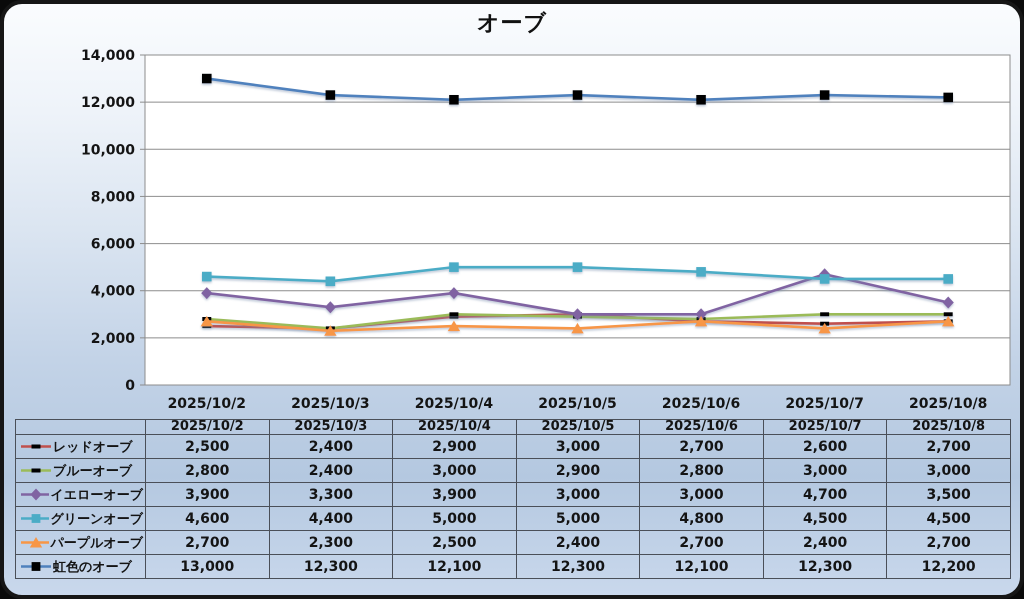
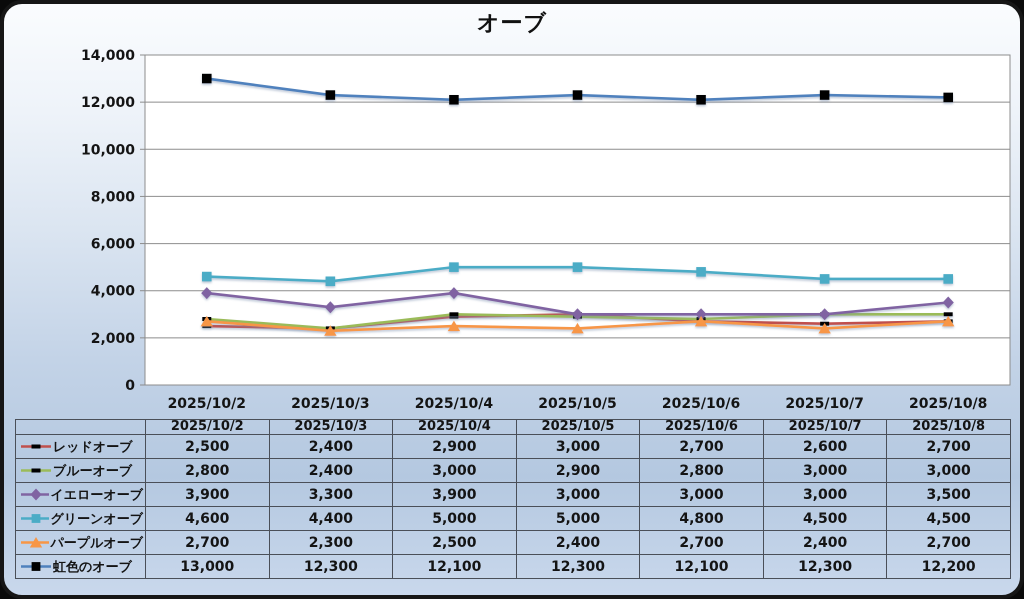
イエローオーブ/2025/10/7: 4,700 -> 3,000
